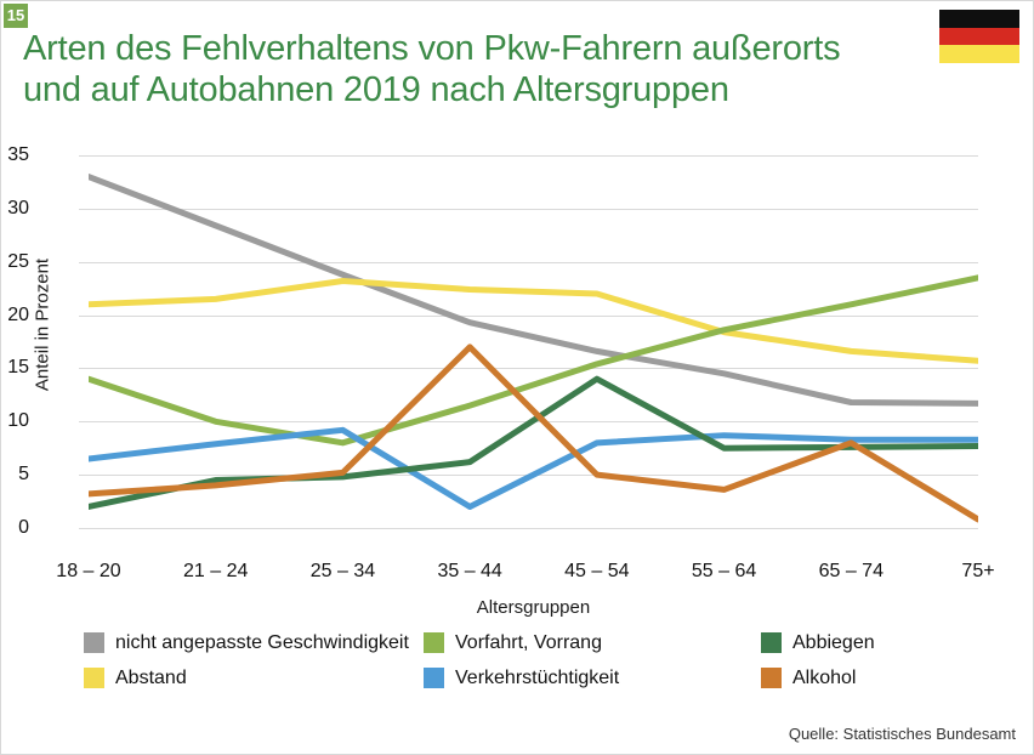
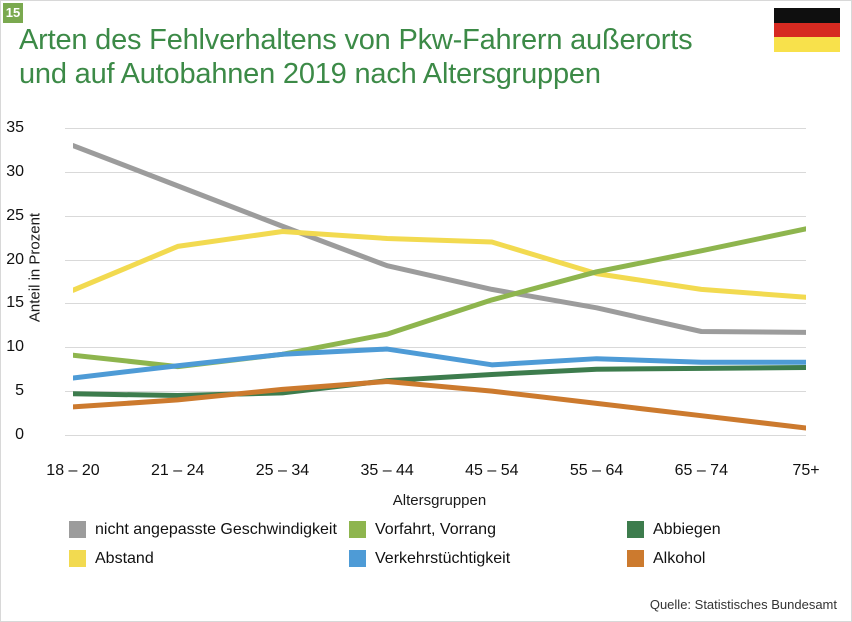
Abstand/18 – 20: 21 -> 16
Vorfahrt, Vorrang/18 – 20: 14 -> 9
Abbiegen/18 – 20: 2 -> 5
Vorfahrt, Vorrang/21 – 24: 10 -> 8
Vorfahrt, Vorrang/25 – 34: 8 -> 9
Verkehrstüchtigkeit/35 – 44: 2 -> 10
Alkohol/35 – 44: 17 -> 6
Abbiegen/45 – 54: 14 -> 7
Alkohol/65 – 74: 8 -> 2
